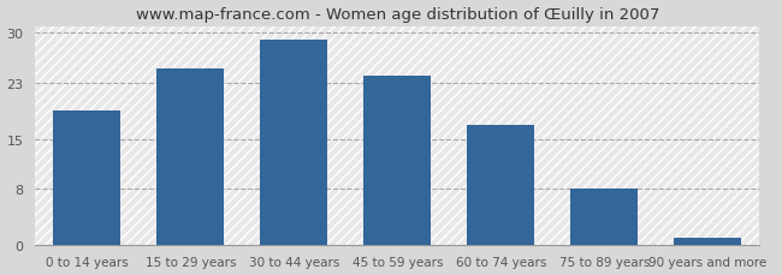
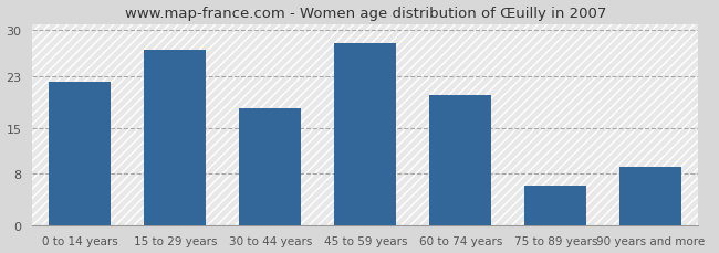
0 to 14 years: 19 -> 22
15 to 29 years: 25 -> 27
30 to 44 years: 29 -> 18
45 to 59 years: 24 -> 28
60 to 74 years: 17 -> 20
75 to 89 years: 8 -> 6
90 years and more: 1 -> 9
